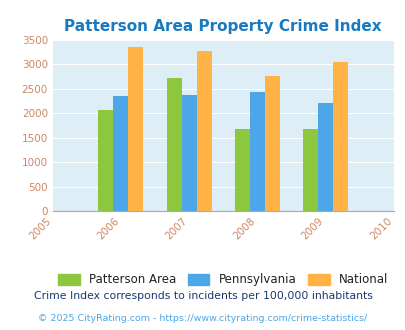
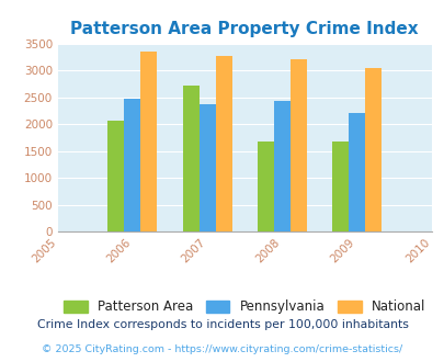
Pennsylvania/2006: 2350 -> 2480
National/2008: 2750 -> 3210
